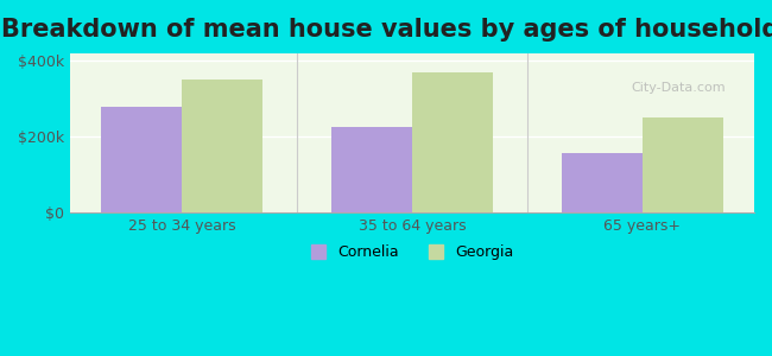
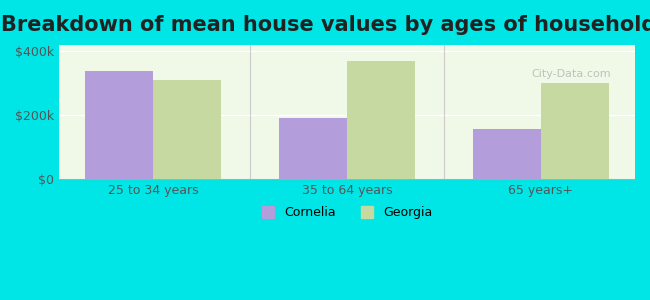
Cornelia/25 to 34 years: $280k -> $340k
Georgia/25 to 34 years: $350k -> $310k
Cornelia/35 to 64 years: $225k -> $193k
Georgia/65 years+: $250k -> $300k
